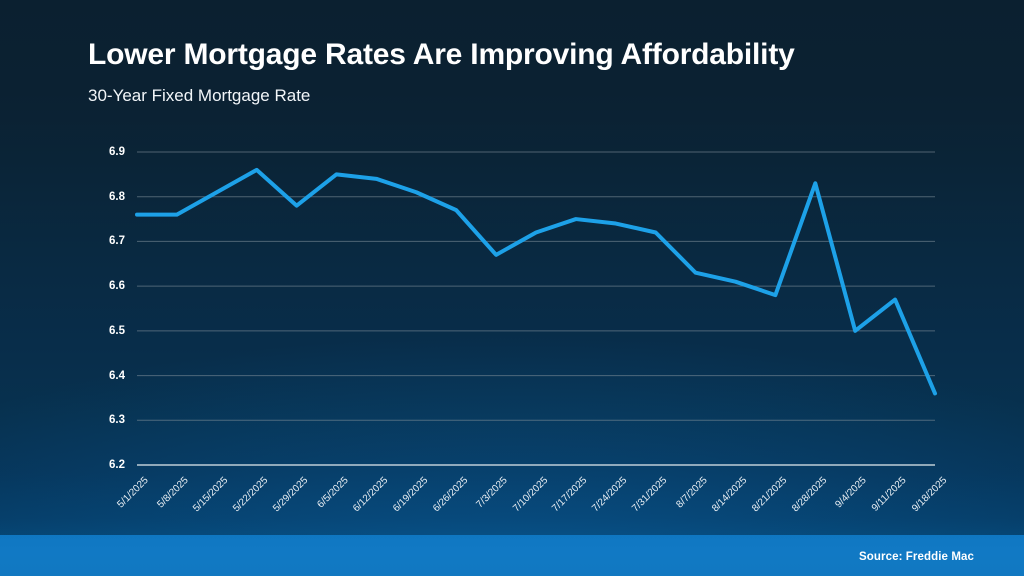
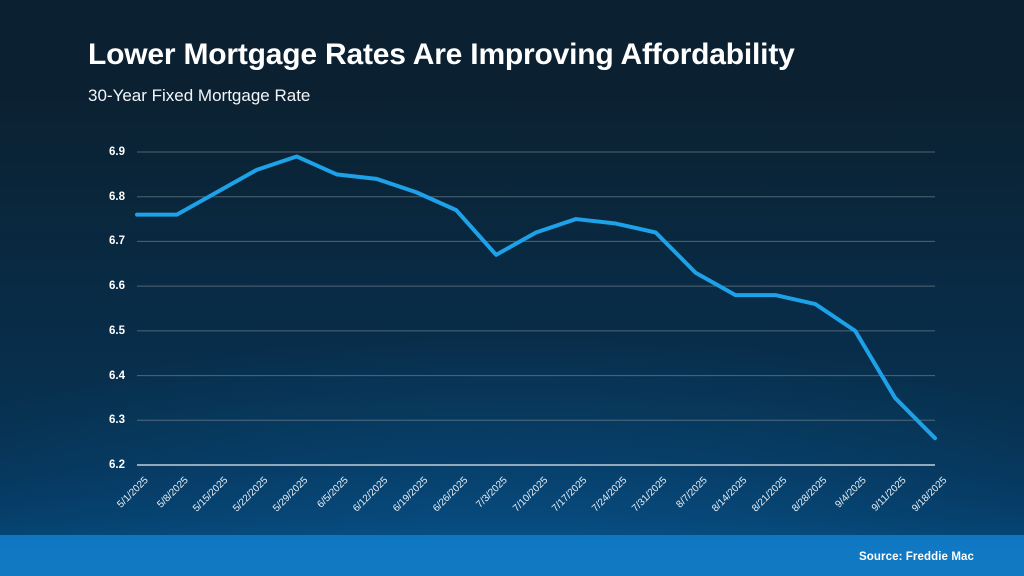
5/29/2025: 6.78 -> 6.89
8/14/2025: 6.61 -> 6.58
8/28/2025: 6.83 -> 6.56
9/11/2025: 6.57 -> 6.35
9/18/2025: 6.36 -> 6.26
